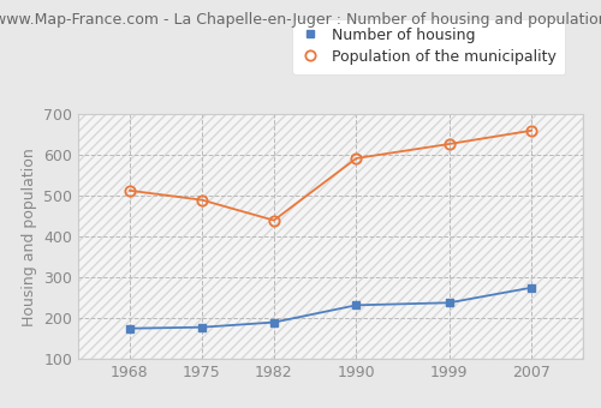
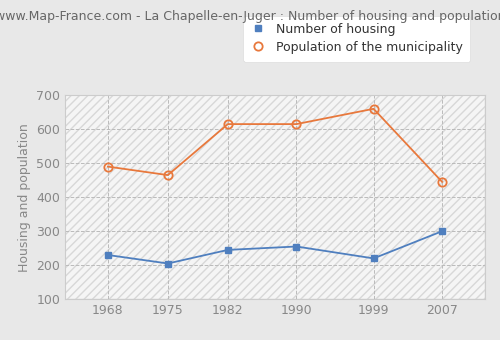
Number of housing/1968: 175 -> 230
Population of the municipality/1968: 513 -> 490
Number of housing/1975: 178 -> 205
Population of the municipality/1975: 490 -> 465
Number of housing/1982: 190 -> 245
Population of the municipality/1982: 440 -> 615
Number of housing/1990: 232 -> 255
Population of the municipality/1990: 592 -> 615
Number of housing/1999: 238 -> 220
Population of the municipality/1999: 627 -> 660
Number of housing/2007: 275 -> 300
Population of the municipality/2007: 660 -> 445
